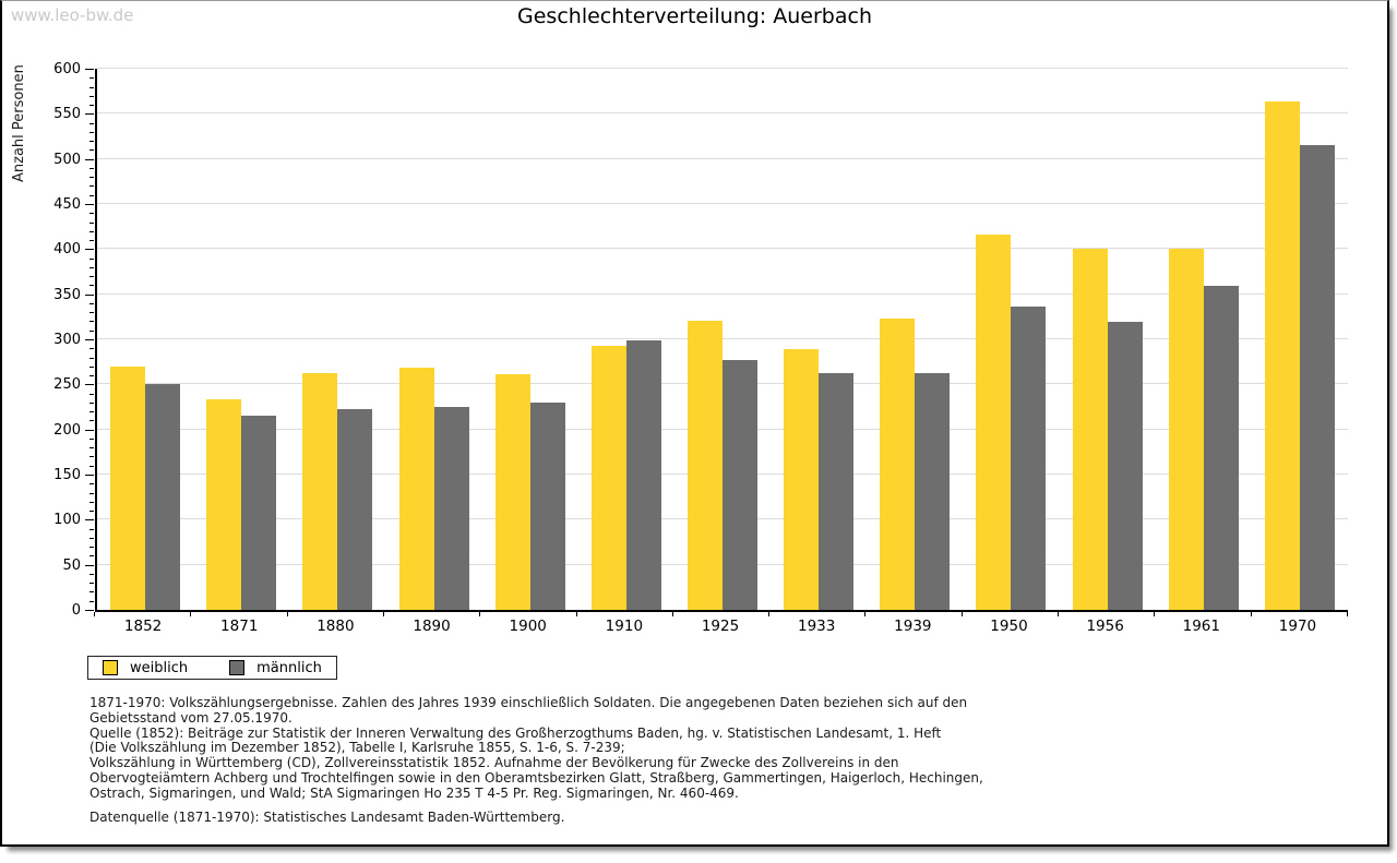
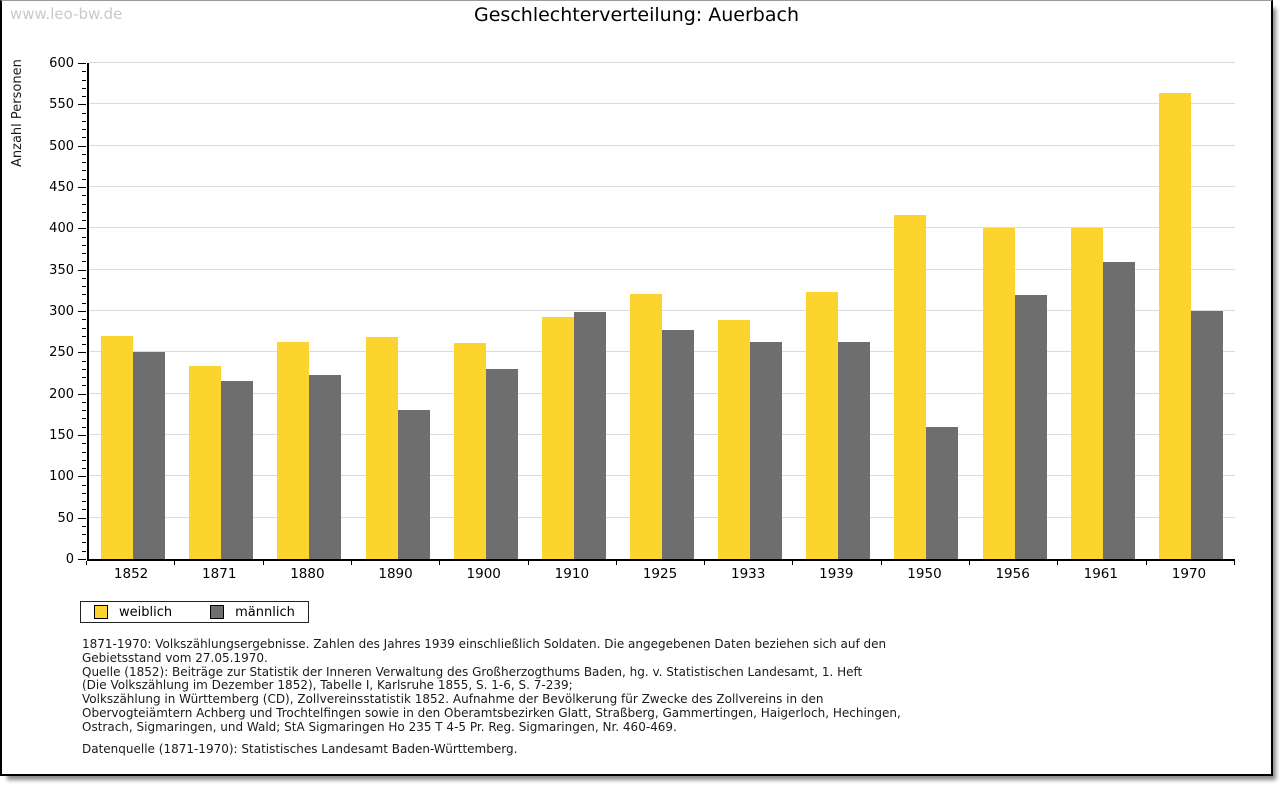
männlich/1890: 220 -> 180
männlich/1950: 340 -> 160
männlich/1970: 520 -> 300
